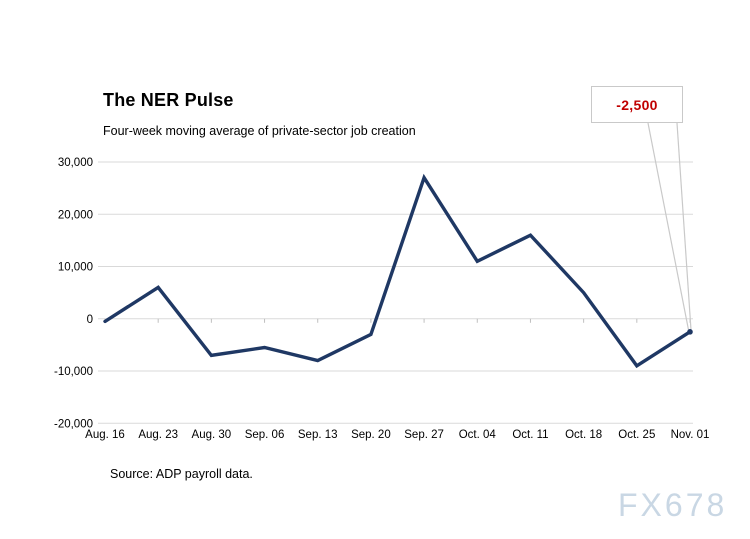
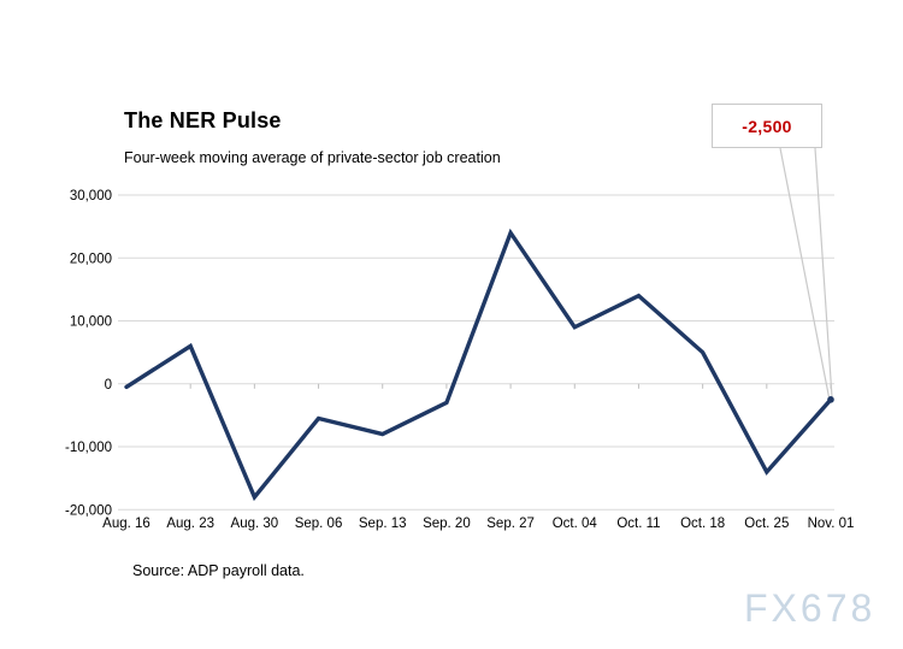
Aug. 30: -7000 -> -18000
Sep. 27: 27000 -> 24000
Oct. 04: 11000 -> 9000
Oct. 11: 16000 -> 14000
Oct. 25: -9000 -> -14000
